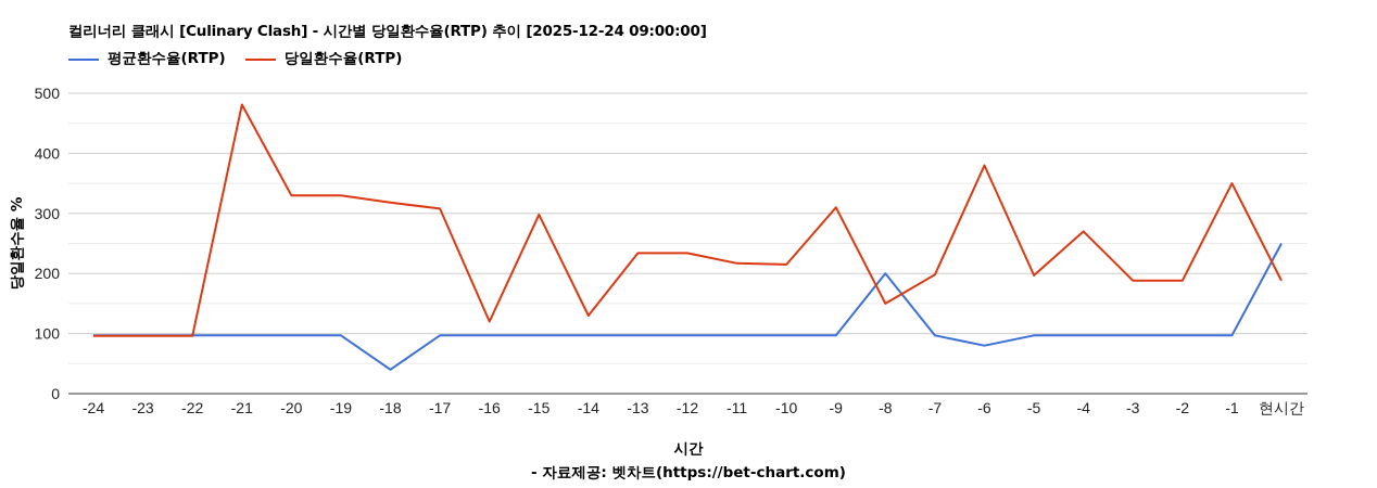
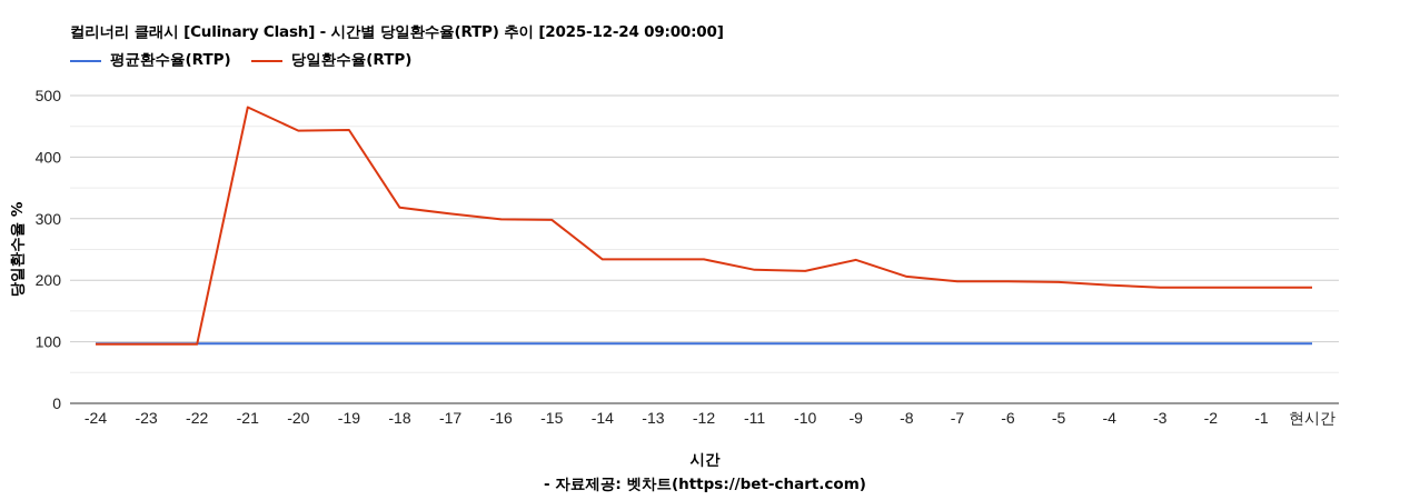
당일환수율(RTP)/-20: 330 -> 440
당일환수율(RTP)/-19: 330 -> 440
평균환수율(RTP)/-18: 40 -> 100
당일환수율(RTP)/-16: 120 -> 300
당일환수율(RTP)/-14: 130 -> 230
당일환수율(RTP)/-9: 310 -> 230
평균환수율(RTP)/-8: 200 -> 100
당일환수율(RTP)/-8: 150 -> 210
평균환수율(RTP)/-6: 80 -> 100
당일환수율(RTP)/-6: 380 -> 200
당일환수율(RTP)/-4: 270 -> 190
당일환수율(RTP)/-1: 350 -> 190
평균환수율(RTP)/현시간: 250 -> 100
